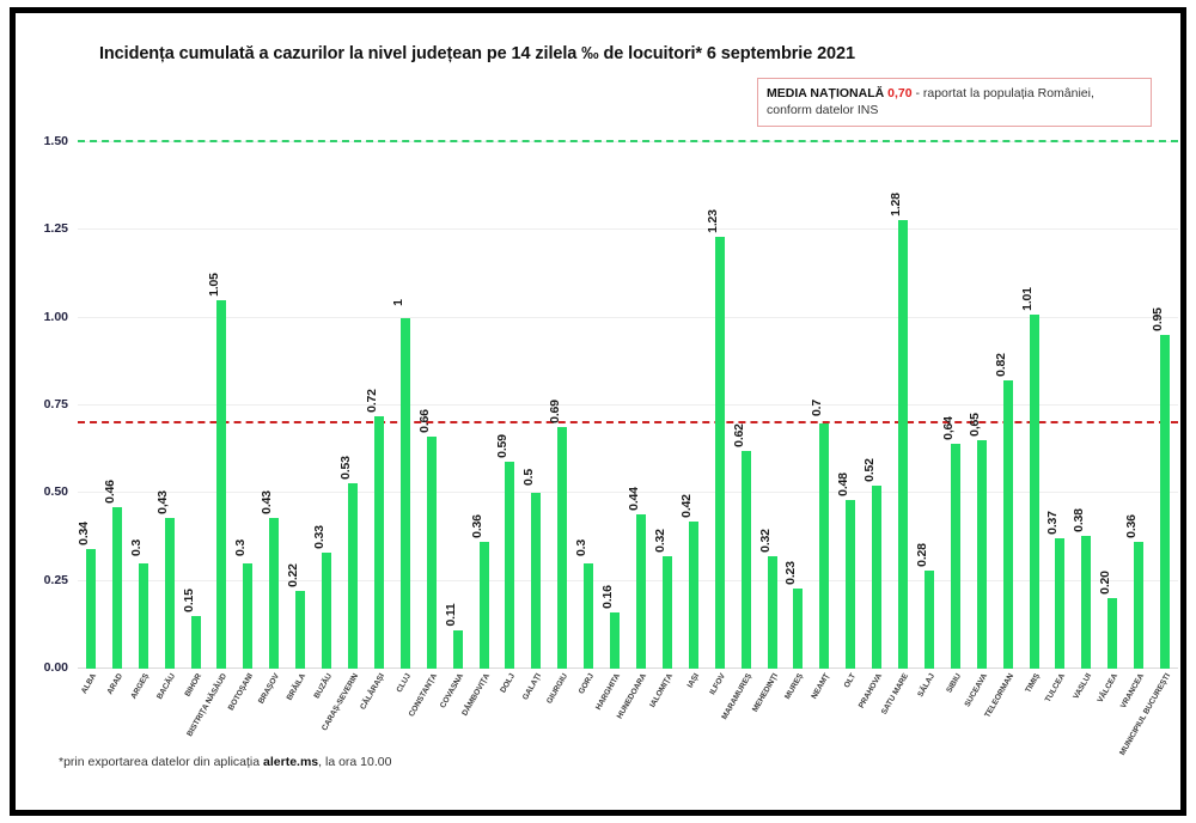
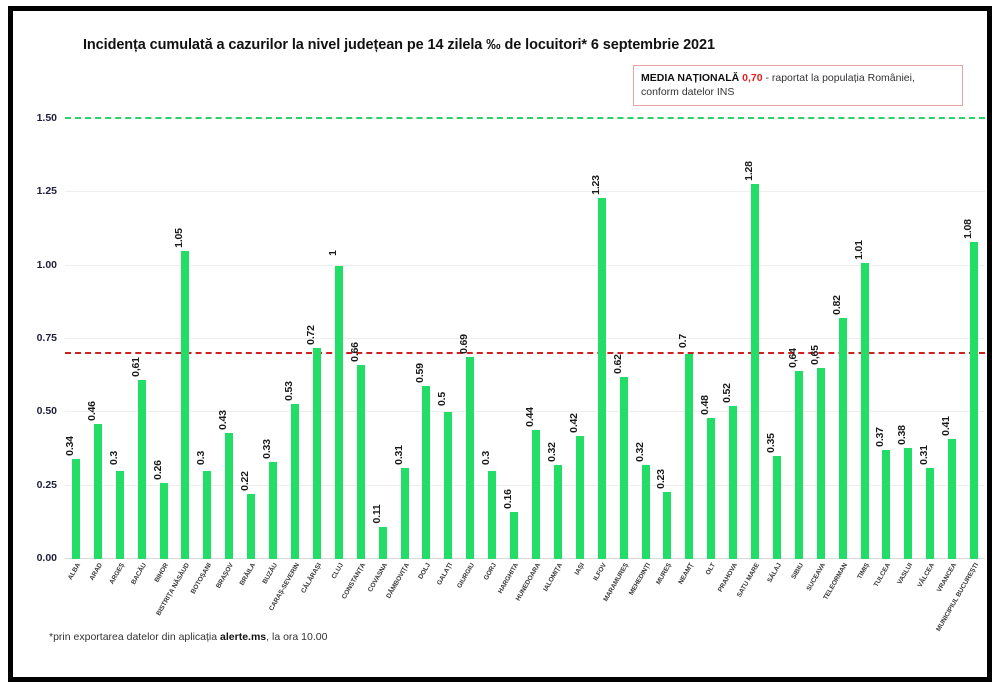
BACĂU: 0,43 -> 0,61
BIHOR: 0.15 -> 0.26
DÂMBOVIȚA: 0.36 -> 0.31
SĂLAJ: 0.28 -> 0.35
VÂLCEA: 0.20 -> 0.31
VRANCEA: 0.36 -> 0.41
MUNICIPIUL BUCUREȘTI: 0.95 -> 1.08
